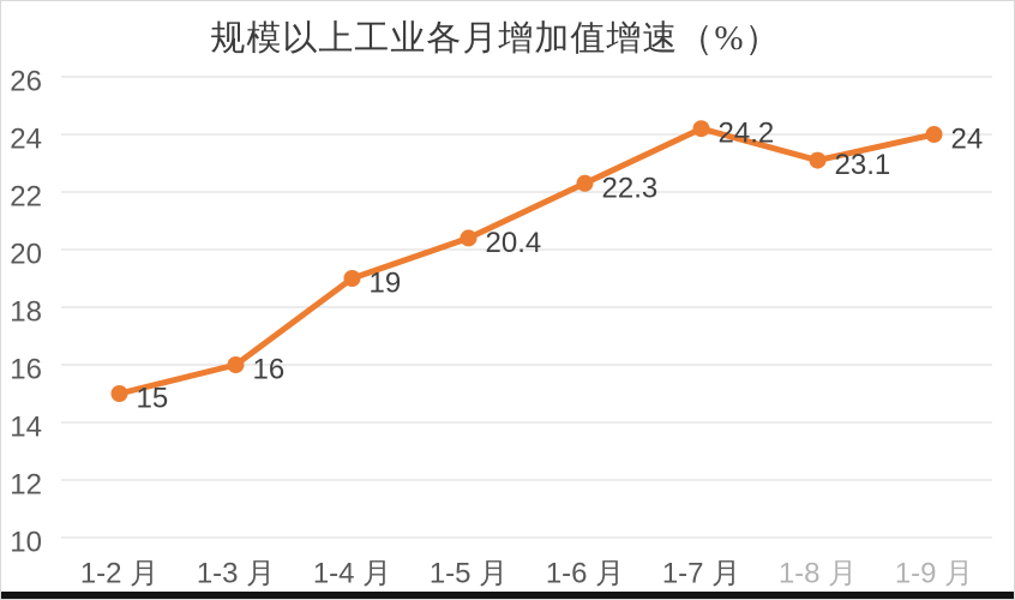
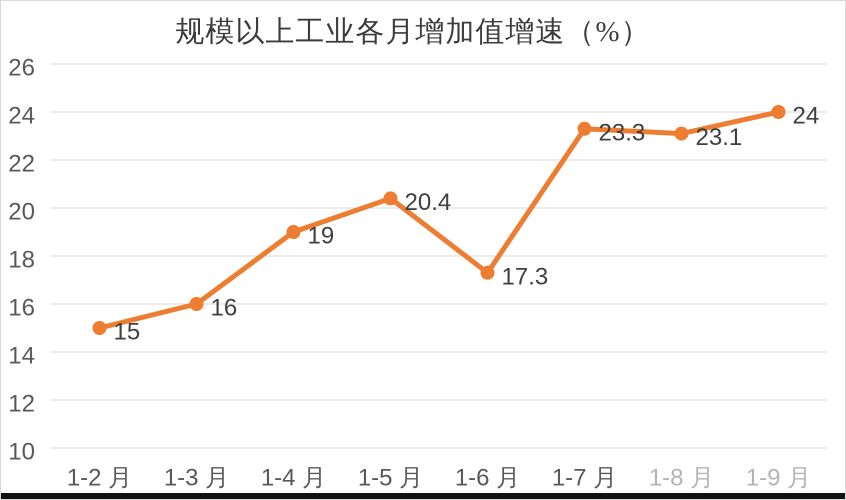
1-6 月: 22.3 -> 17.3
1-7 月: 24.2 -> 23.3
